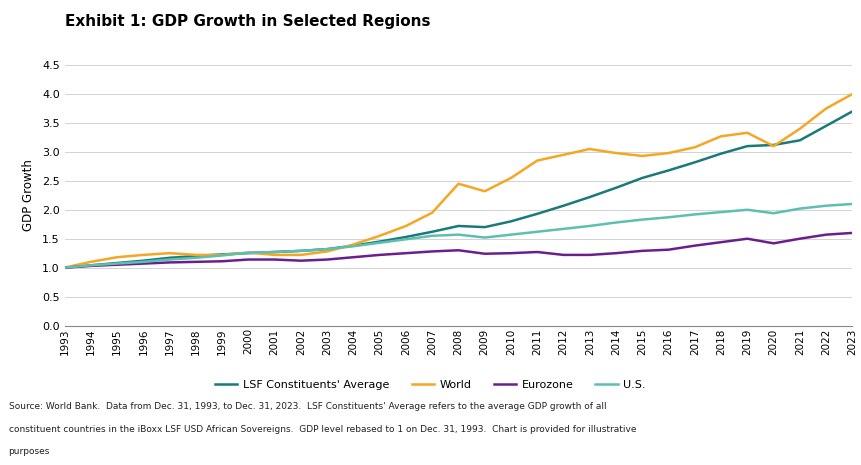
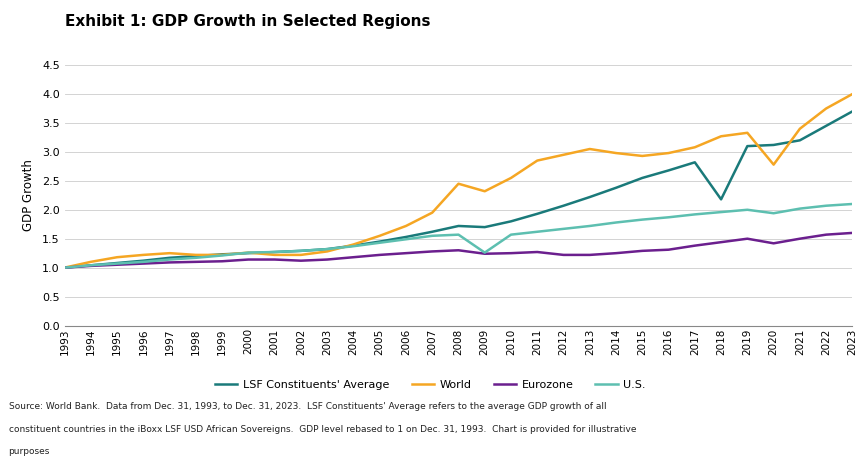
U.S./2009: 1.52 -> 1.26
LSF Constituents' Average/2018: 2.97 -> 2.18
World/2020: 3.10 -> 2.78
